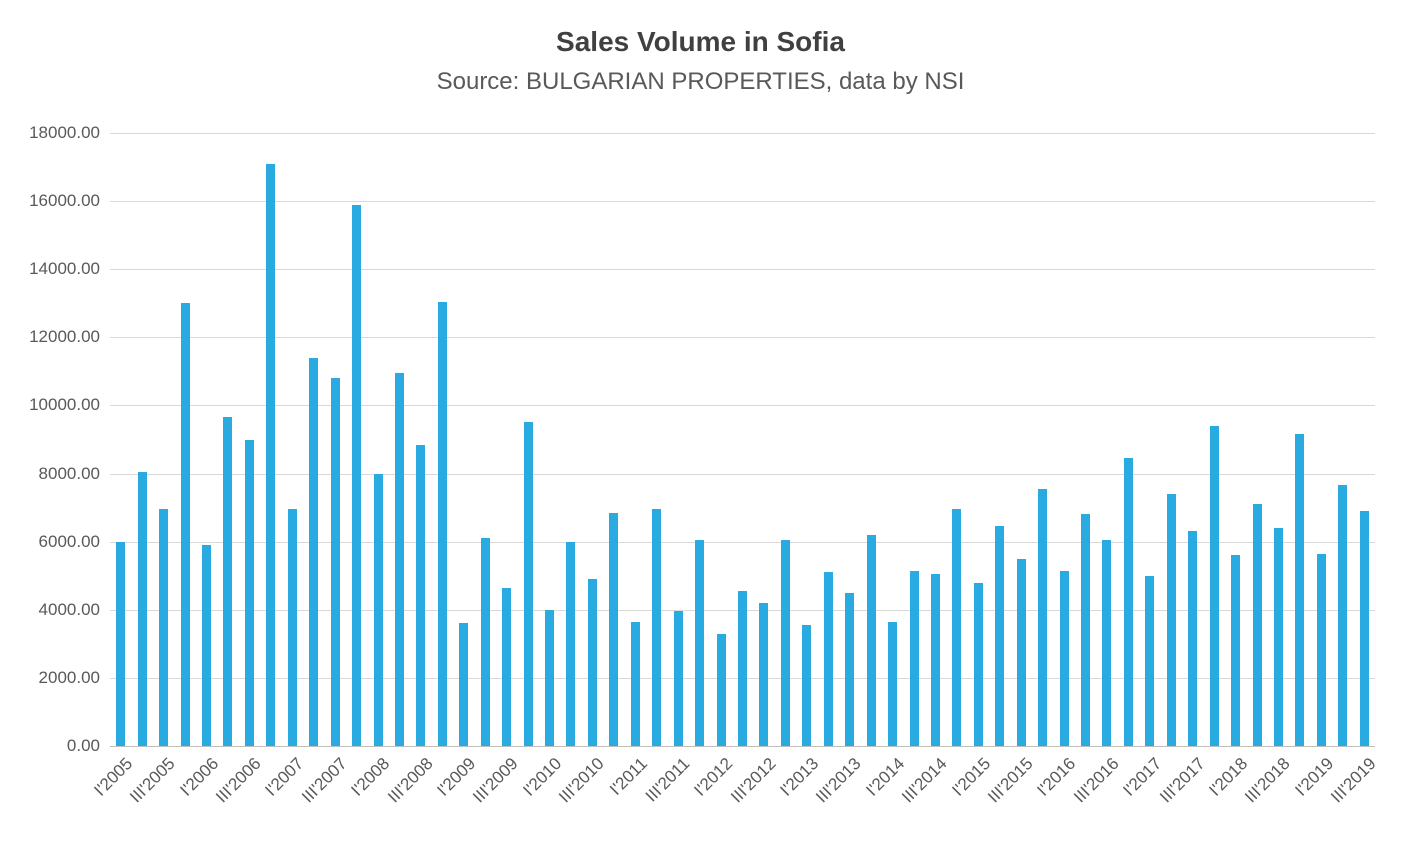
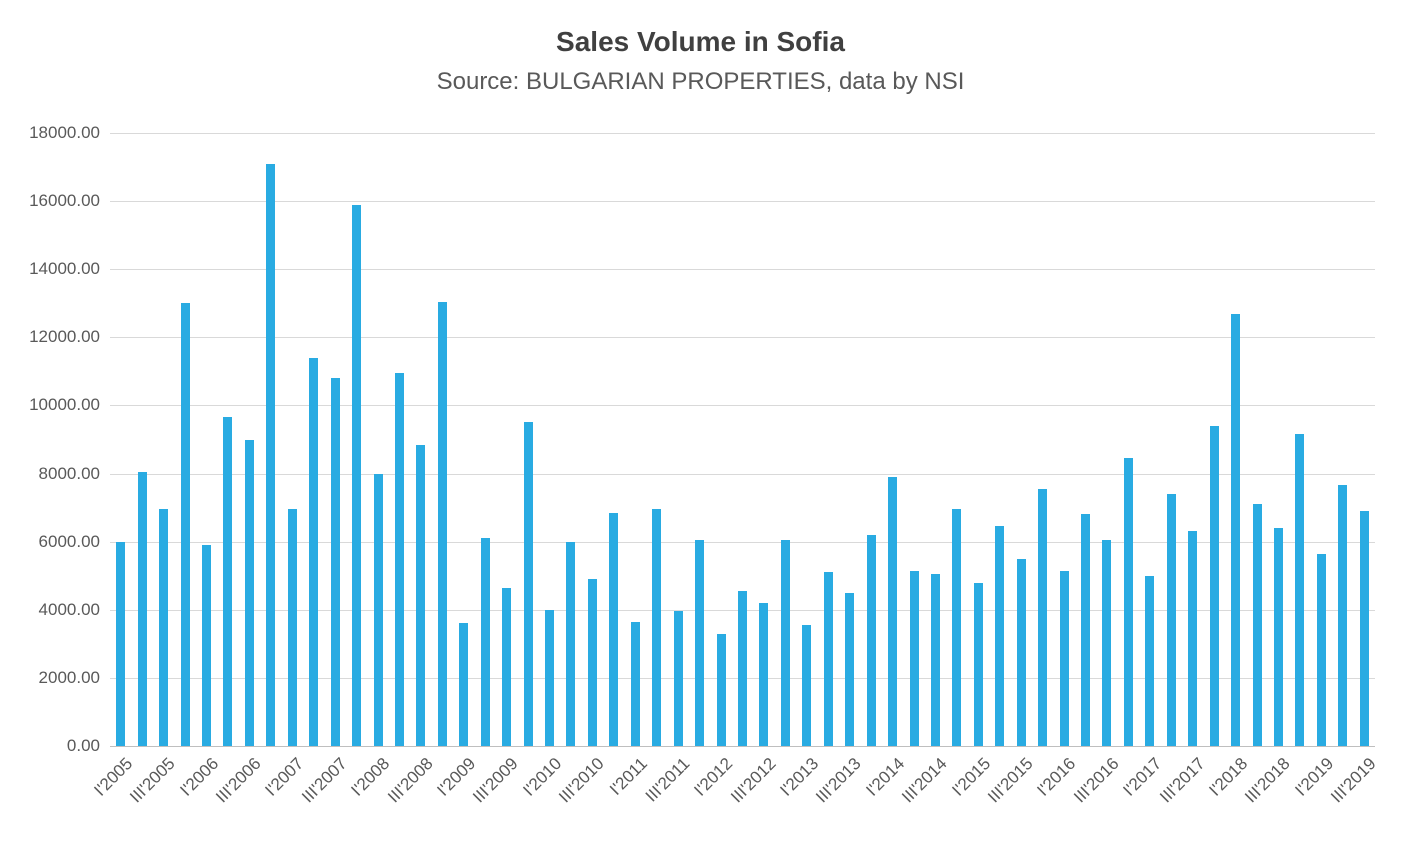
I'2014: 3600 -> 7900
I'2018: 5600 -> 12700
